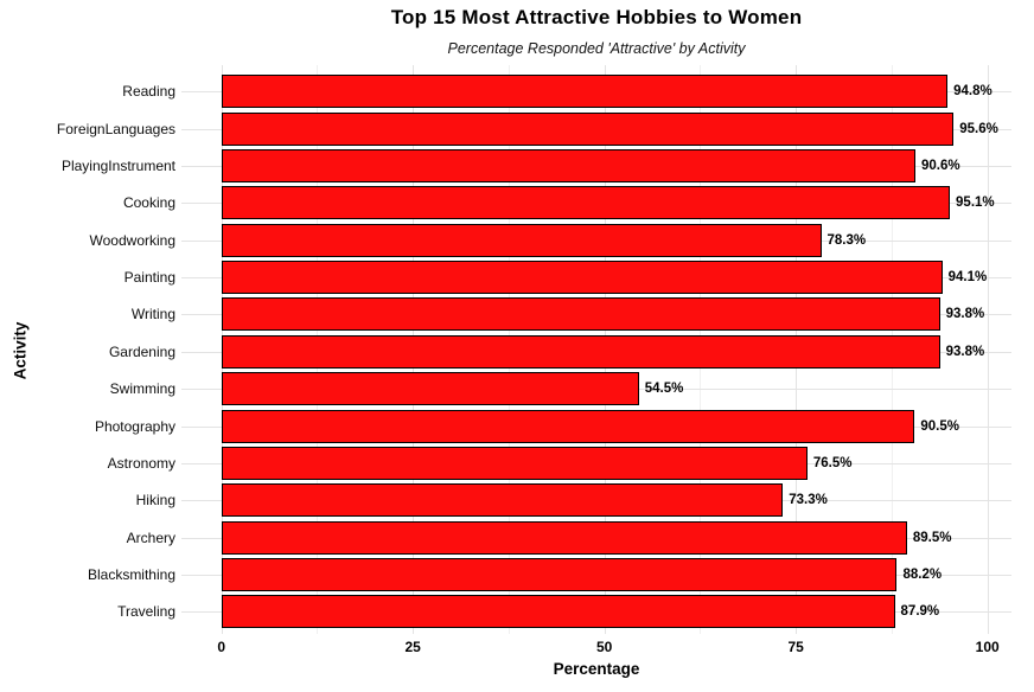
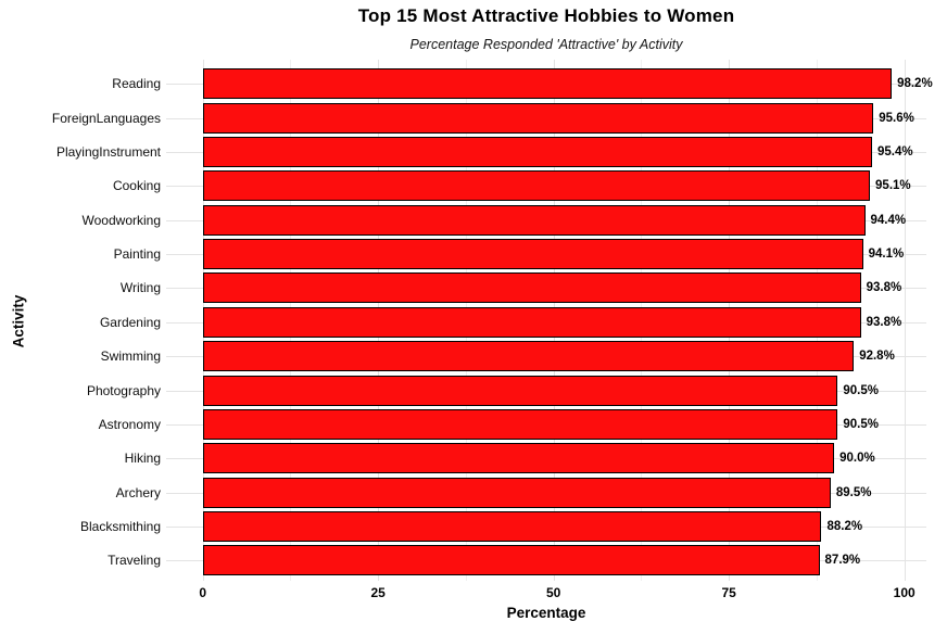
Reading: 94.8% -> 98.2%
PlayingInstrument: 90.6% -> 95.4%
Woodworking: 78.3% -> 94.4%
Swimming: 54.5% -> 92.8%
Astronomy: 76.5% -> 90.5%
Hiking: 73.3% -> 90.0%
